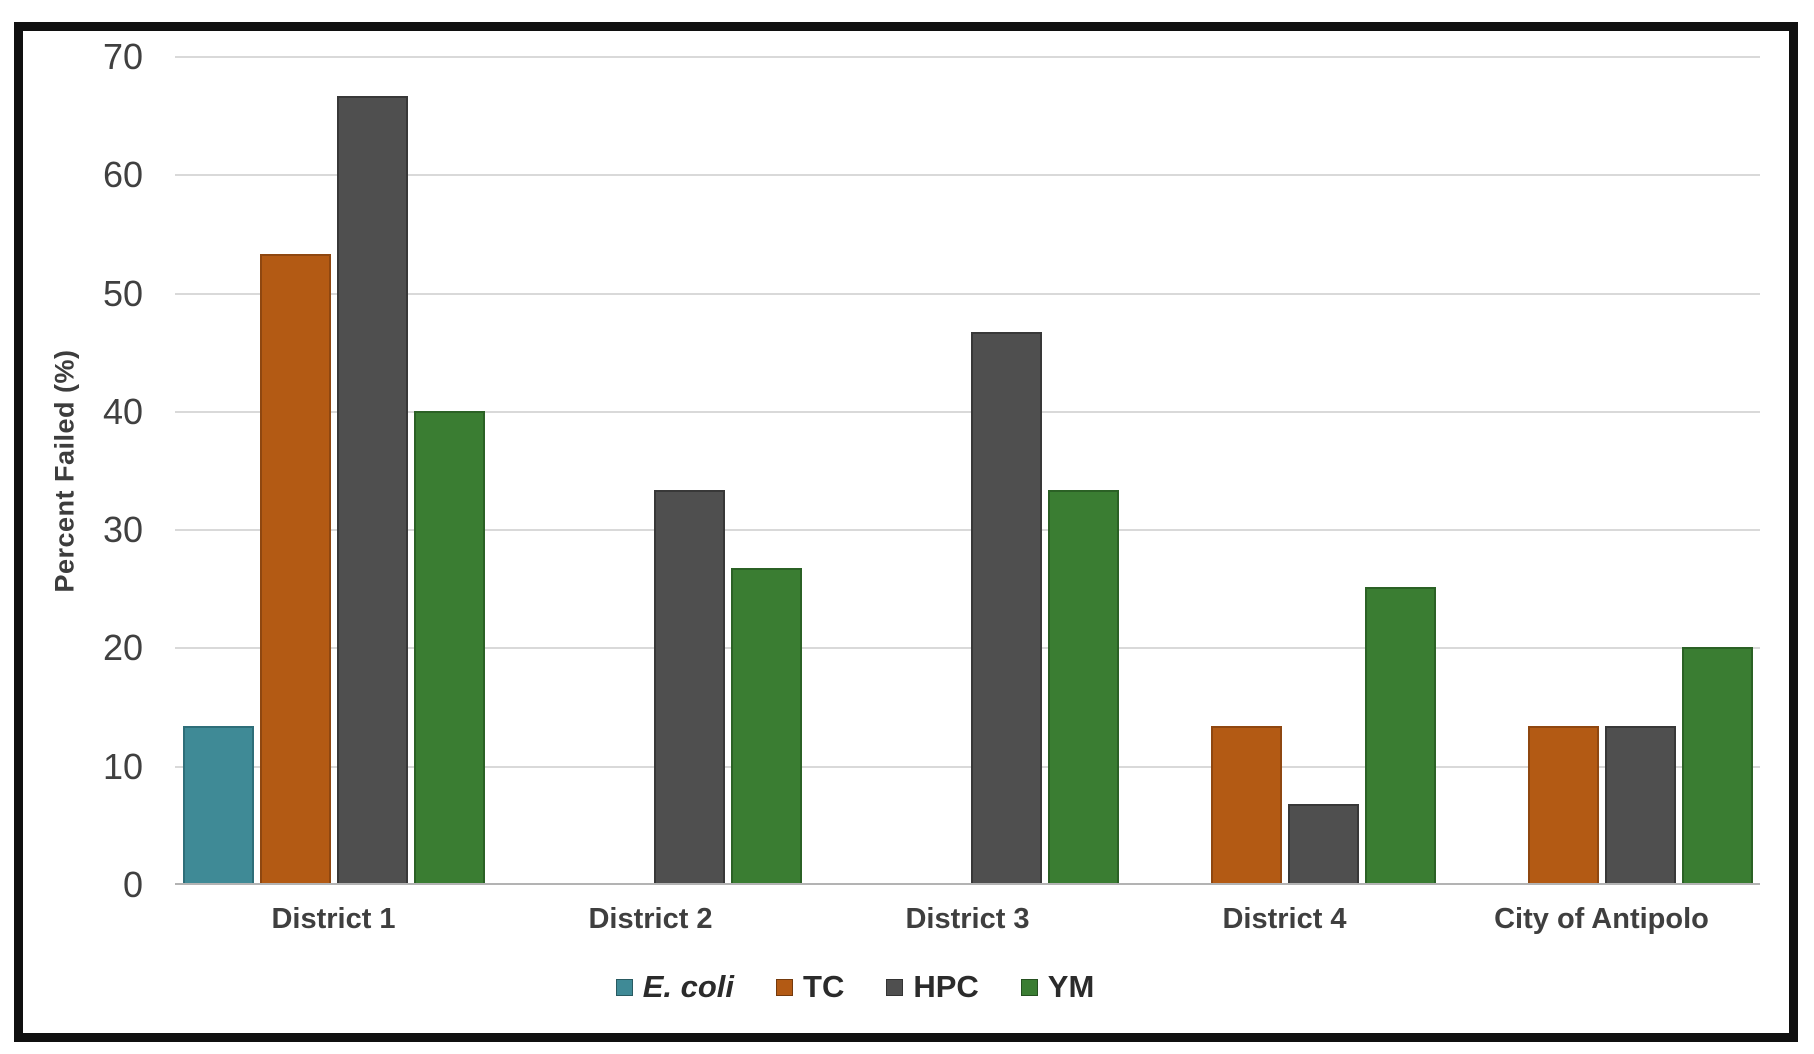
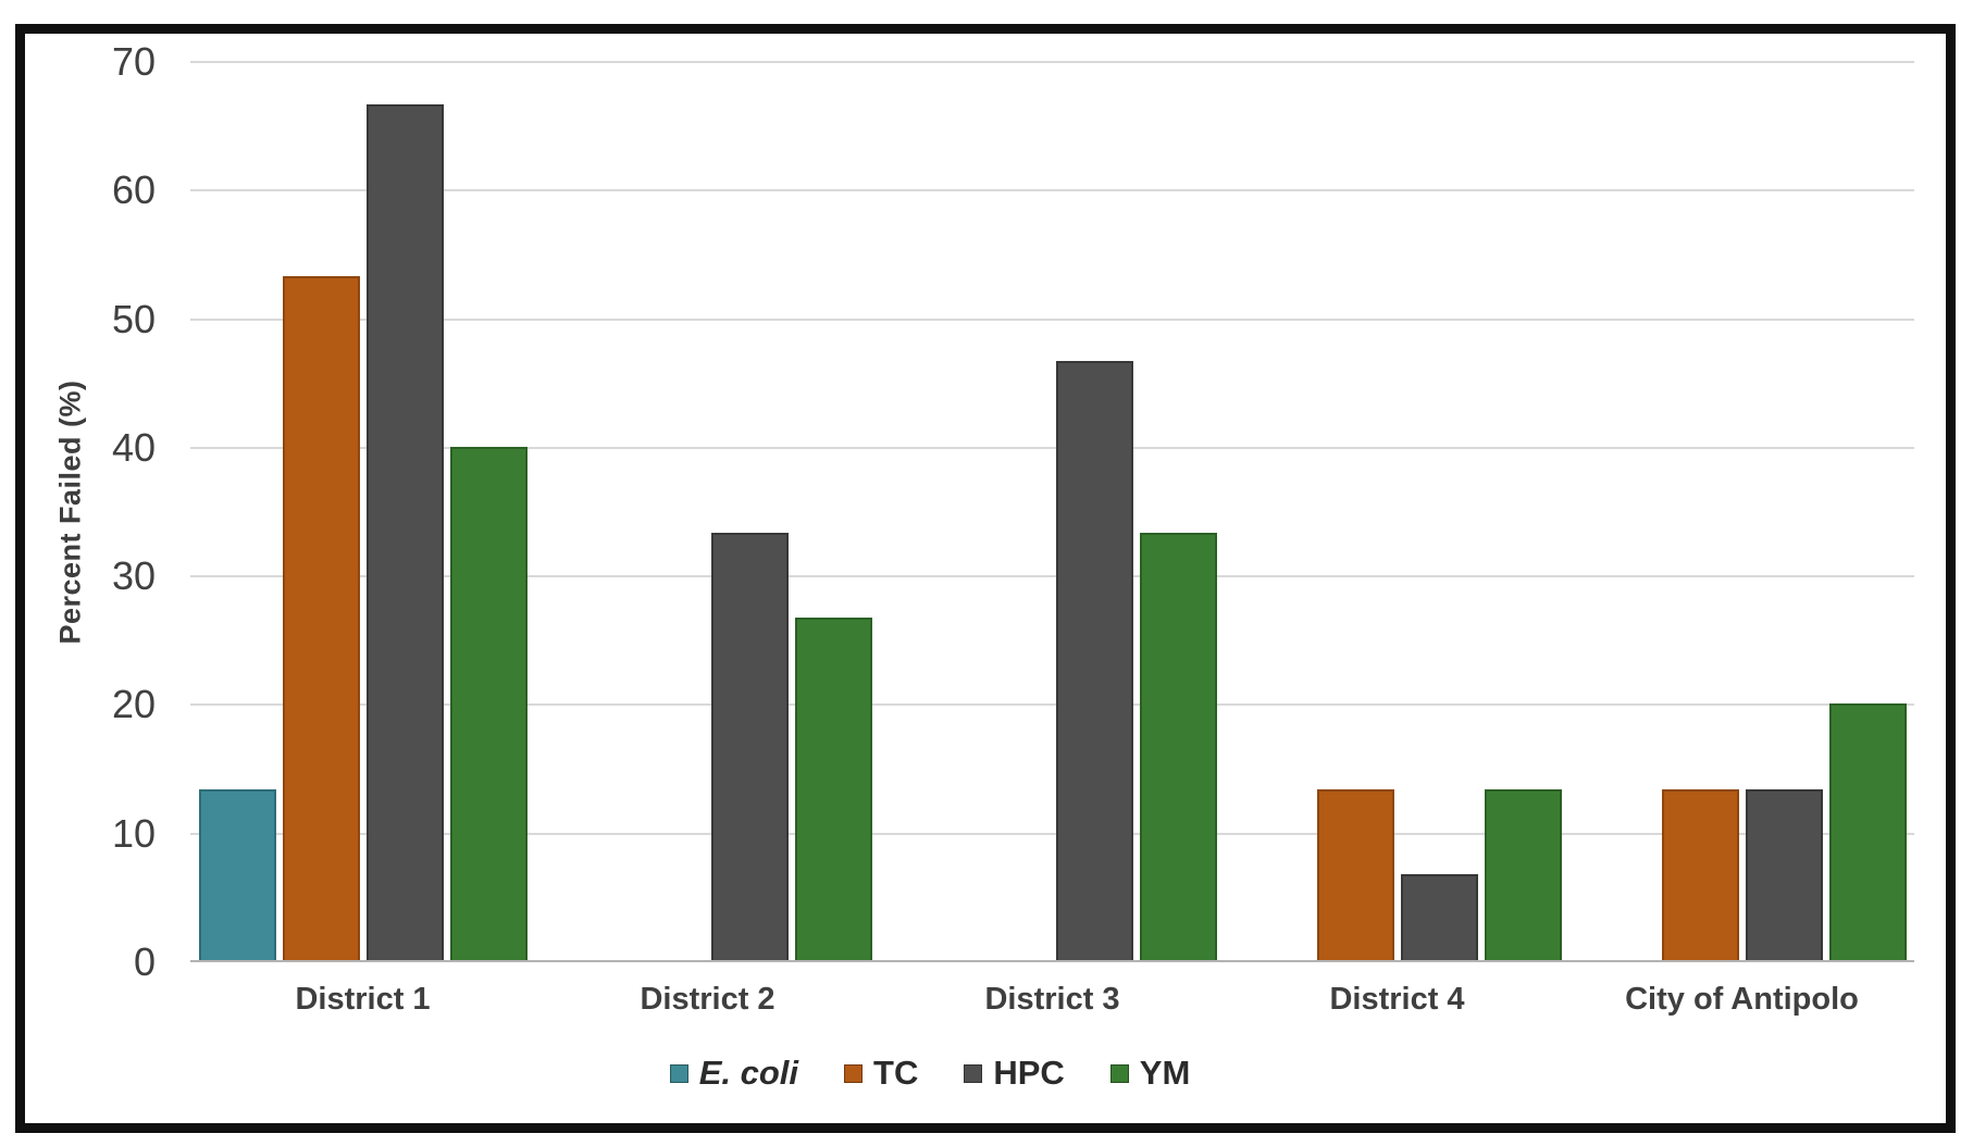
YM/District 4: 25.1 -> 13.3
